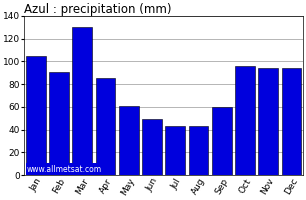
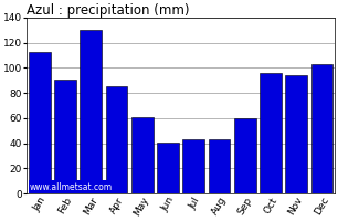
Jan: 105 -> 113
Jun: 49 -> 41
Dec: 94 -> 103
